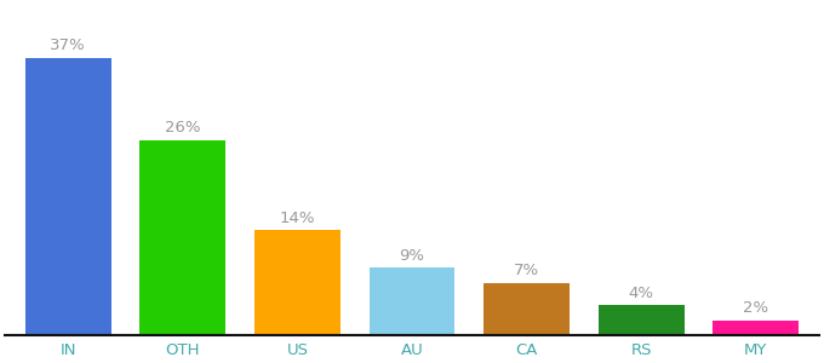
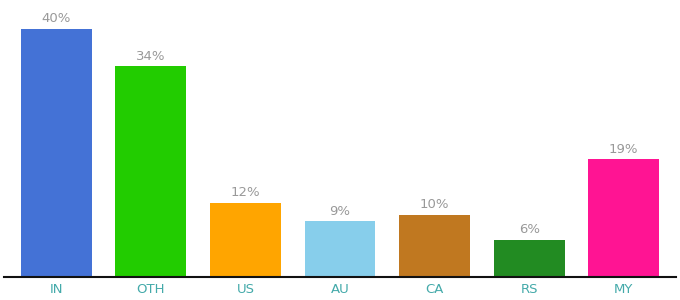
IN: 37% -> 40%
OTH: 26% -> 34%
US: 14% -> 12%
CA: 7% -> 10%
RS: 4% -> 6%
MY: 2% -> 19%
